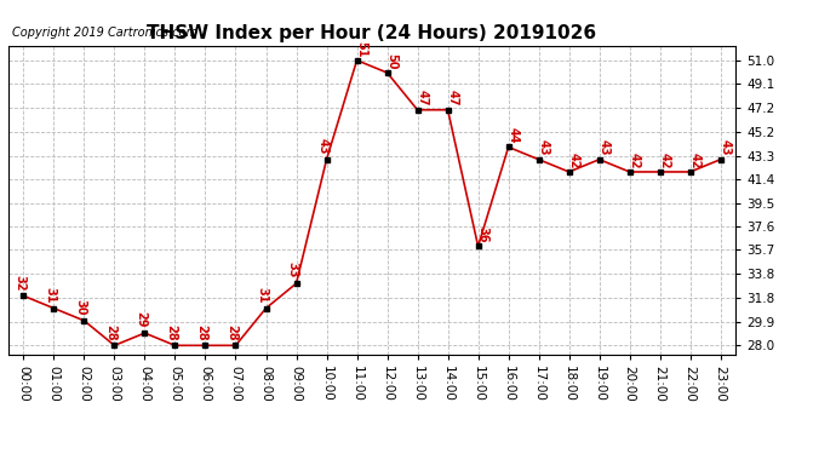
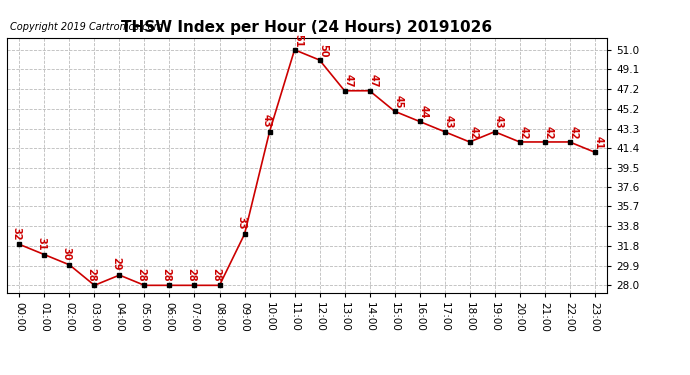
08:00: 31 -> 28
15:00: 36 -> 45
23:00: 43 -> 41
